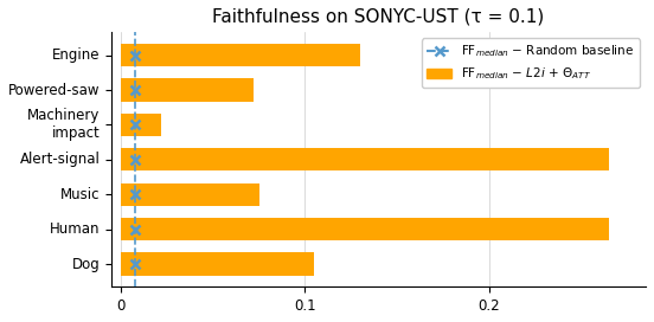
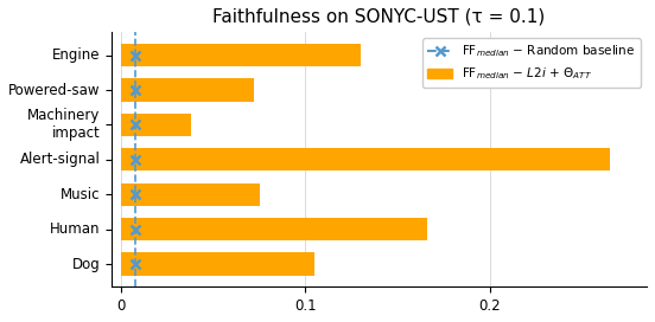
Machinery impact: 0.022 -> 0.038
Human: 0.265 -> 0.166
